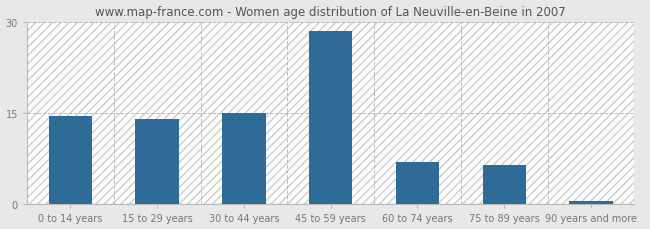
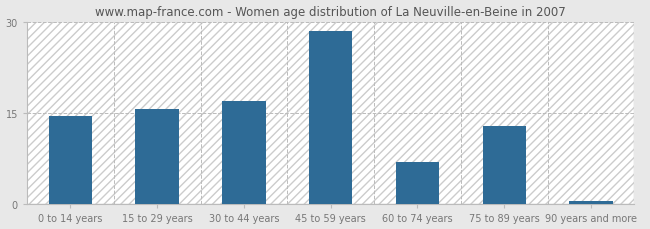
15 to 29 years: 14.0 -> 15.6
30 to 44 years: 15.0 -> 17.0
75 to 89 years: 6.5 -> 12.8
